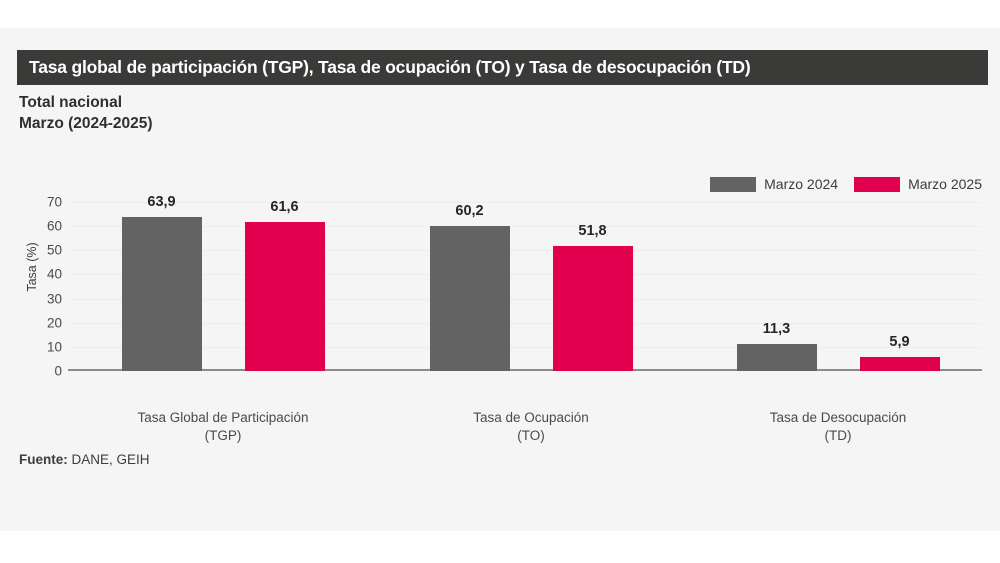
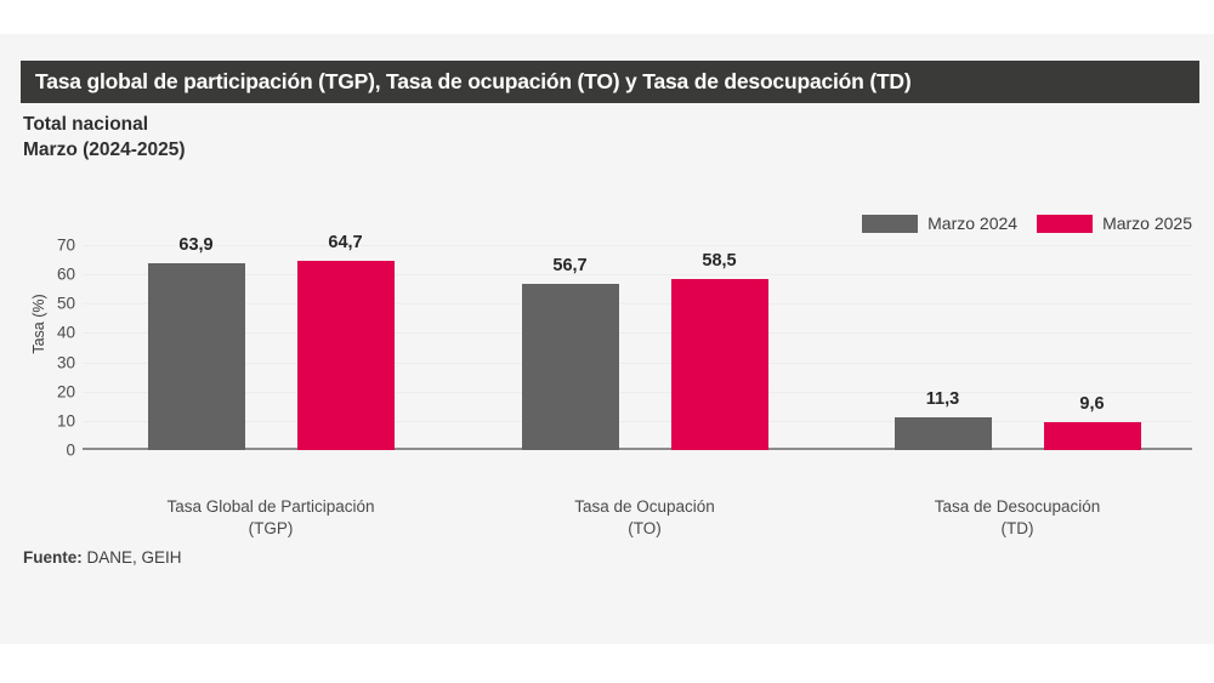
Marzo 2025/Tasa Global de Participación (TGP): 61,6 -> 64,7
Marzo 2024/Tasa de Ocupación (TO): 60,2 -> 56,7
Marzo 2025/Tasa de Ocupación (TO): 51,8 -> 58,5
Marzo 2025/Tasa de Desocupación (TD): 5,9 -> 9,6
